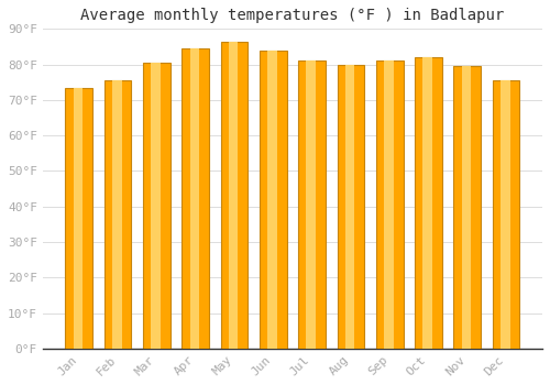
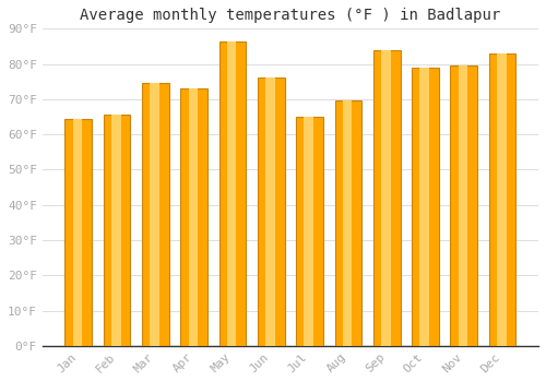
Jan: 73.5°F -> 64.5°F
Feb: 75.5°F -> 65.5°F
Mar: 80.5°F -> 74.5°F
Apr: 84.5°F -> 73.0°F
Jun: 84.0°F -> 76.0°F
Jul: 81.0°F -> 65.0°F
Aug: 80.0°F -> 69.5°F
Sep: 81.0°F -> 84.0°F
Oct: 82.0°F -> 79.0°F
Dec: 75.5°F -> 83.0°F
